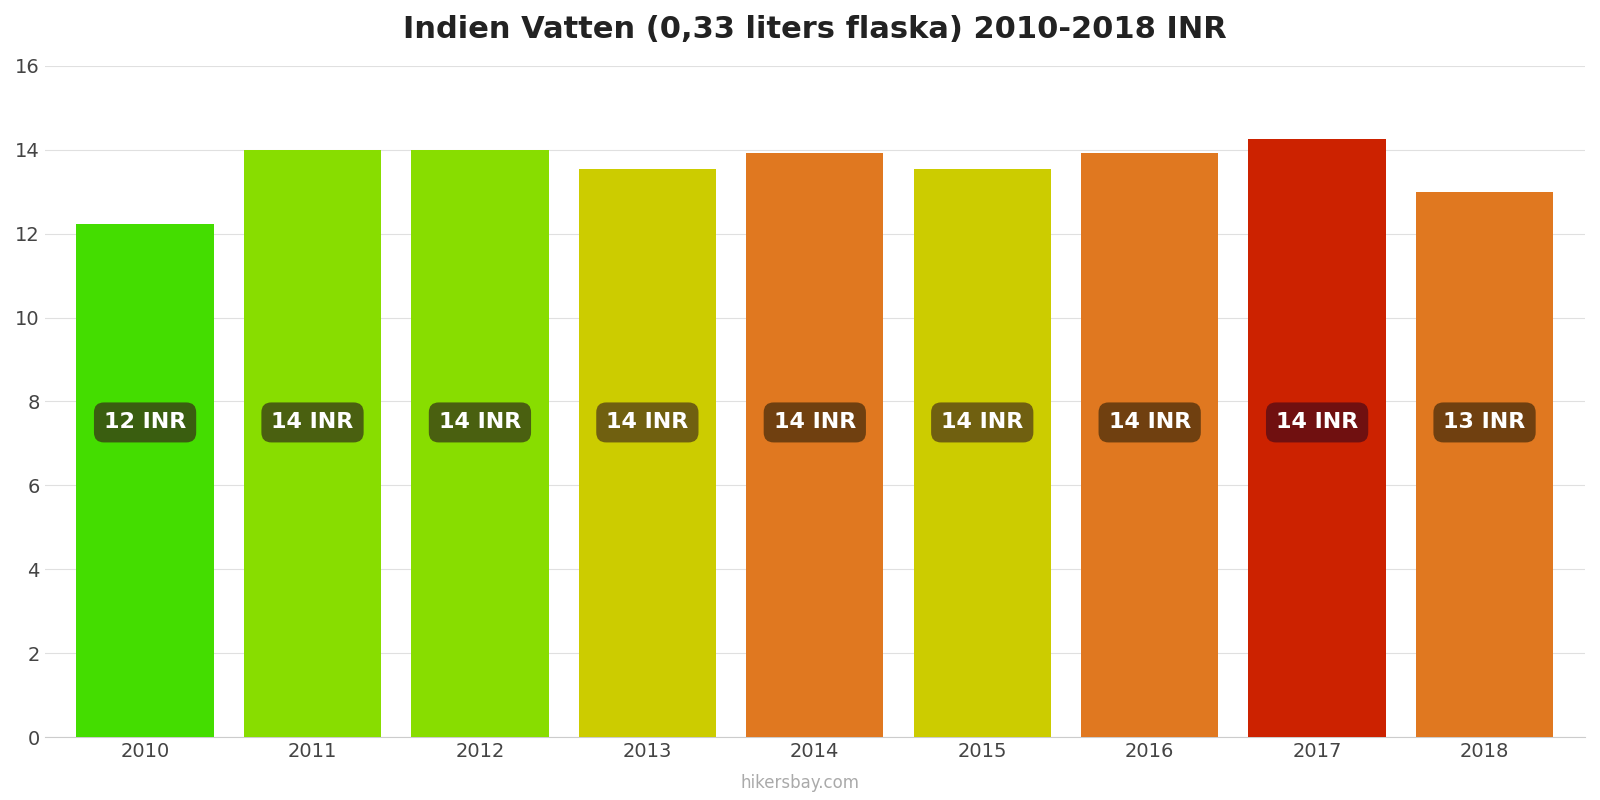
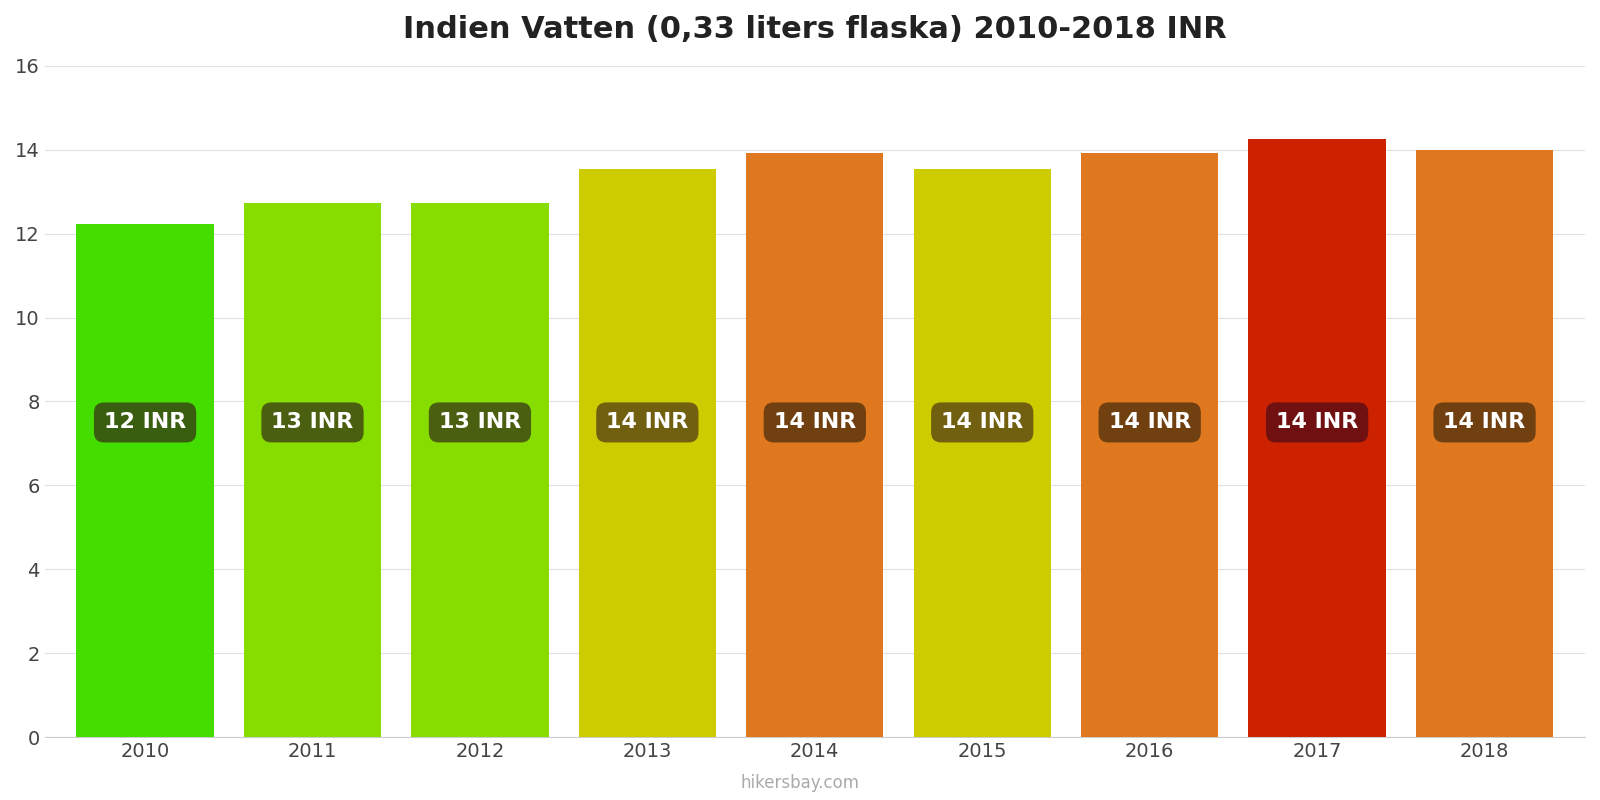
2011: 14 -> 13
2012: 14 -> 13
2018: 13 -> 14
